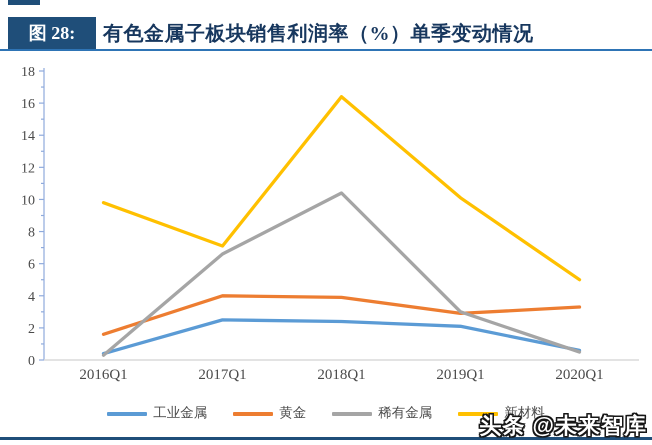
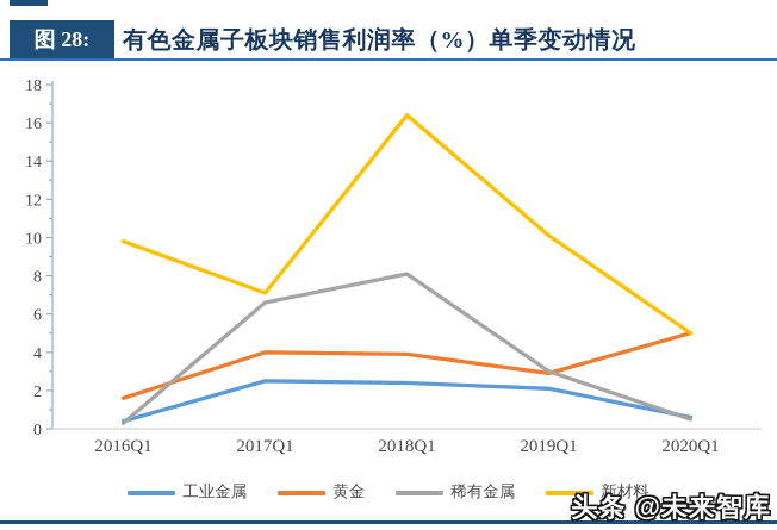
稀有金属/2018Q1: 10.4 -> 8.1
黄金/2020Q1: 3.3 -> 5.0
